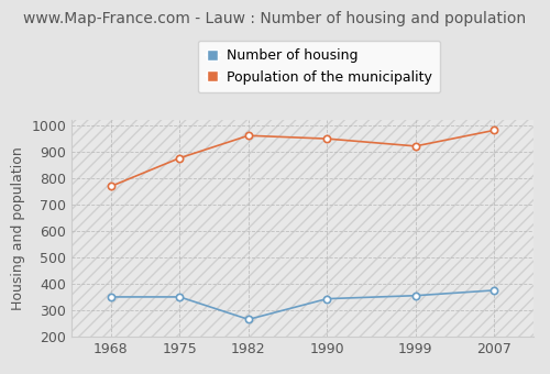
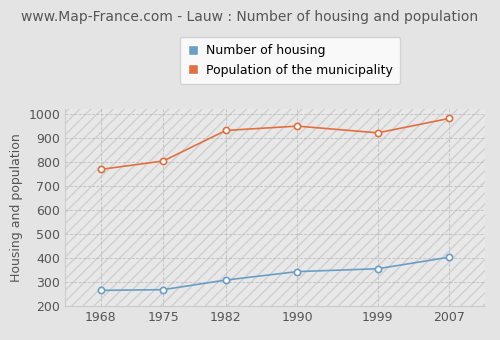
Number of housing/1968: 350 -> 265
Number of housing/1975: 350 -> 268
Population of the municipality/1975: 875 -> 803
Number of housing/1982: 265 -> 308
Population of the municipality/1982: 960 -> 930
Number of housing/2007: 375 -> 403
